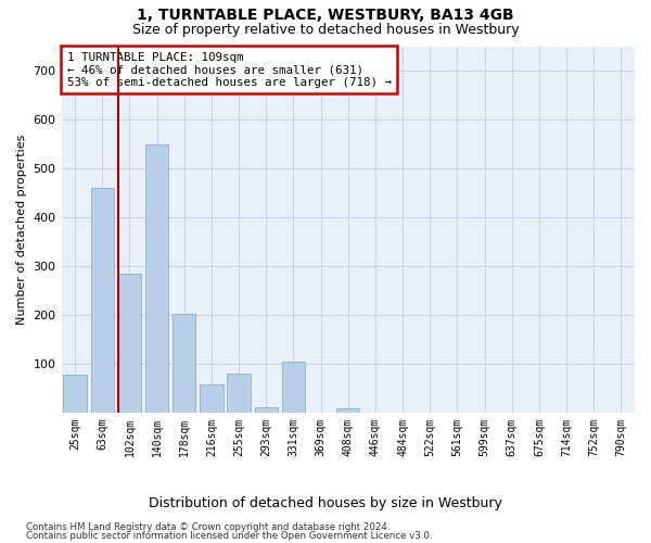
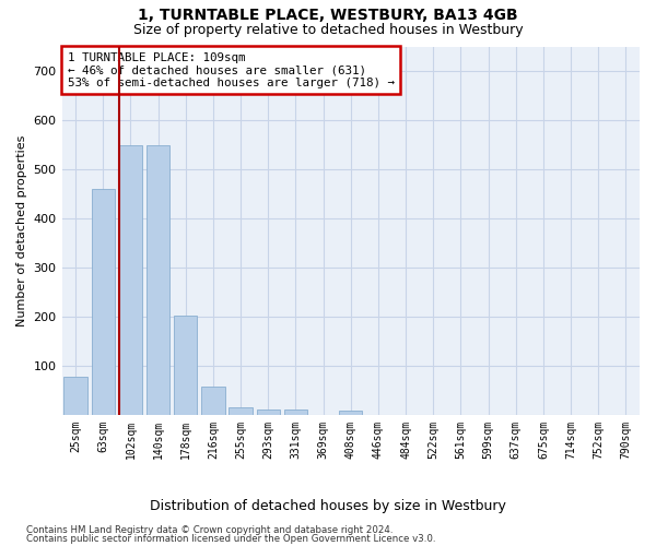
102sqm: 285 -> 548
255sqm: 80 -> 15
331sqm: 105 -> 10
